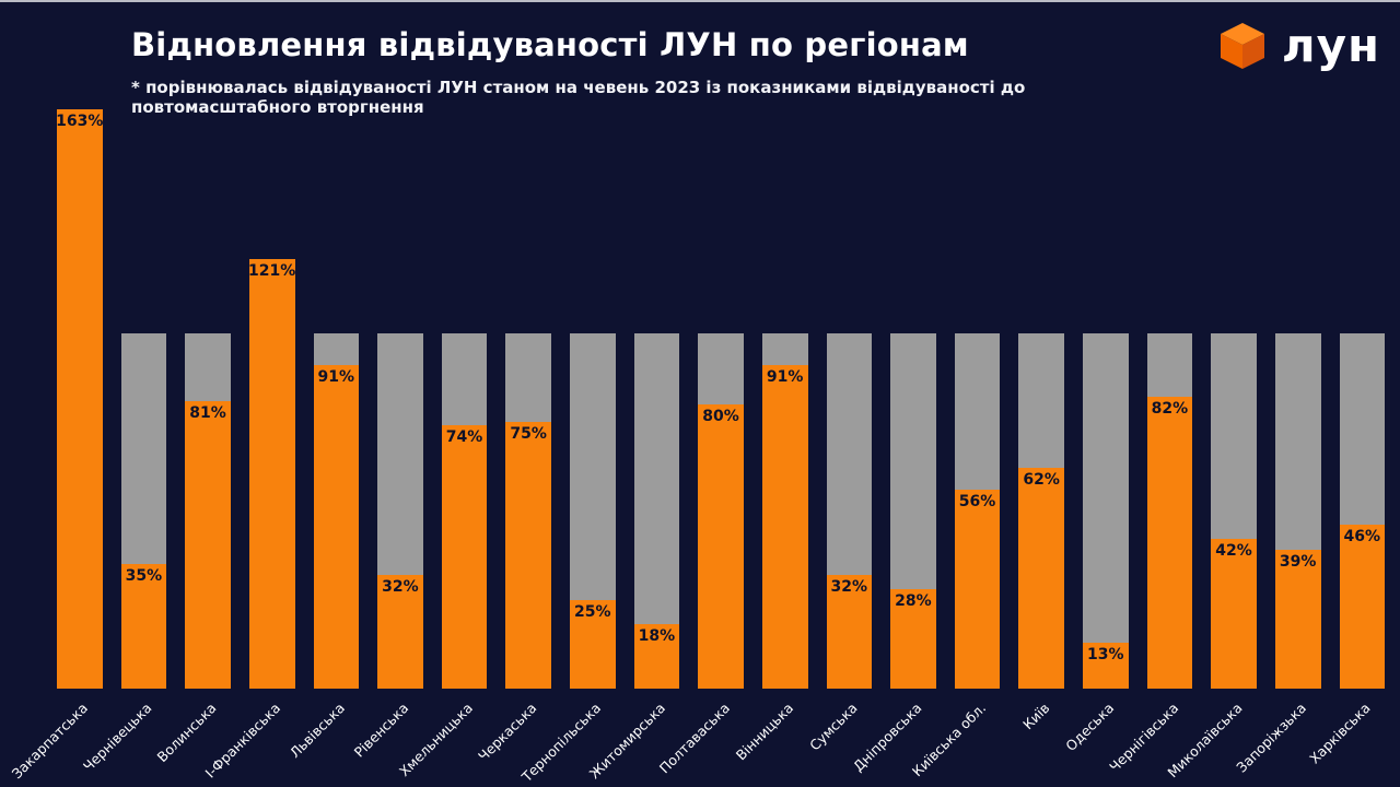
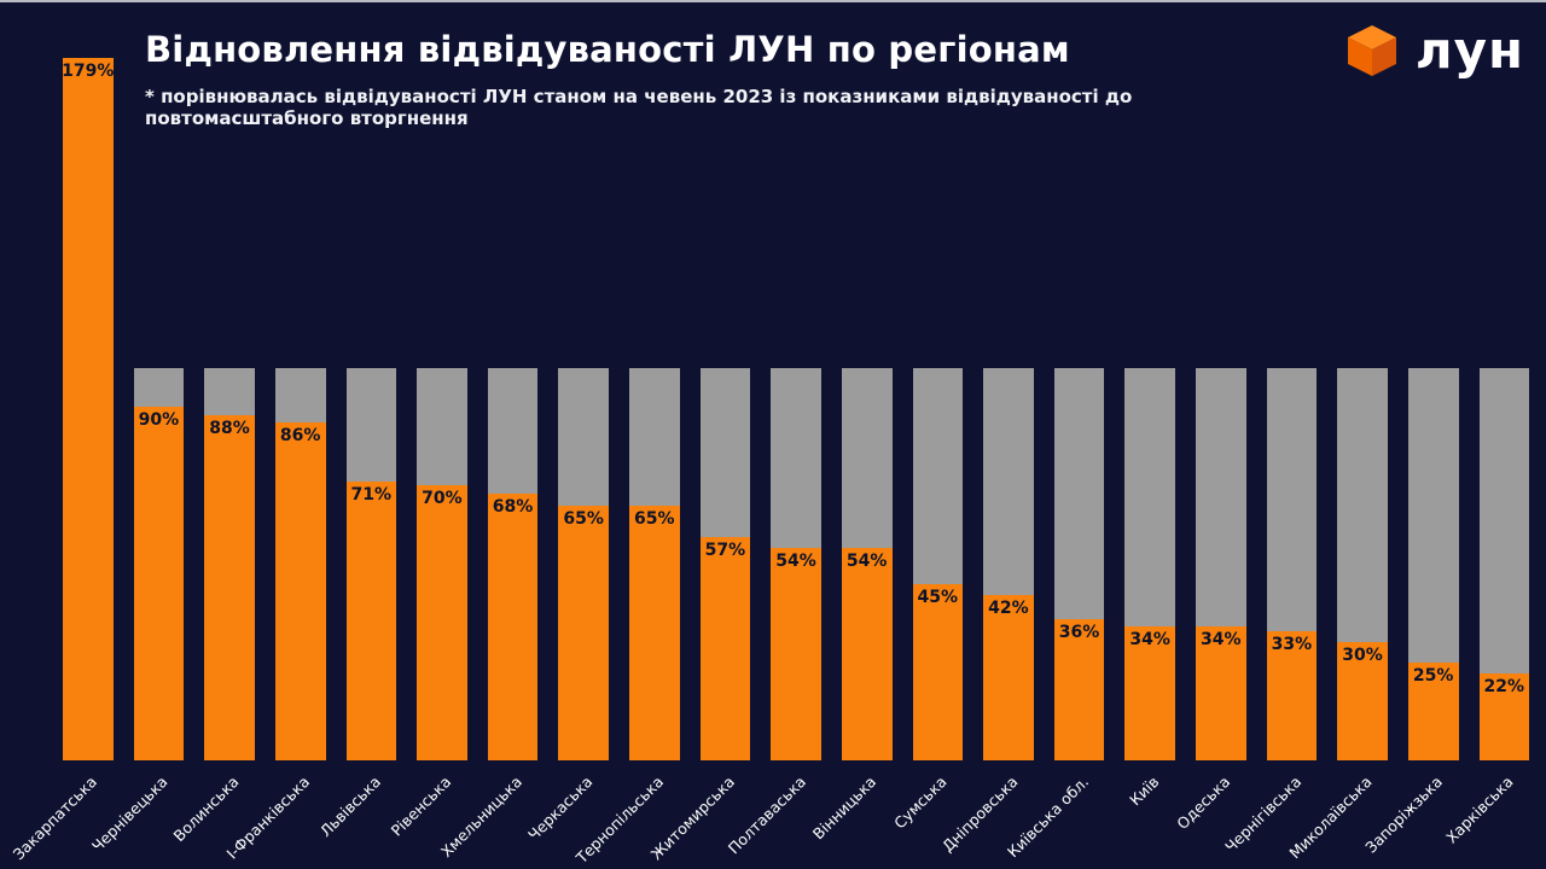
Закарпатська: 163% -> 179%
Чернівецька: 35% -> 90%
Волинська: 81% -> 88%
І-Франківська: 121% -> 86%
Львівська: 91% -> 71%
Рівенська: 32% -> 70%
Хмельницька: 74% -> 68%
Черкаська: 75% -> 65%
Тернопільська: 25% -> 65%
Житомирська: 18% -> 57%
Полтаваська: 80% -> 54%
Вінницька: 91% -> 54%
Сумська: 32% -> 45%
Дніпровська: 28% -> 42%
Київська обл.: 56% -> 36%
Київ: 62% -> 34%
Одеська: 13% -> 34%
Чернігівська: 82% -> 33%
Миколаївська: 42% -> 30%
Запоріжзька: 39% -> 25%
Харківська: 46% -> 22%
